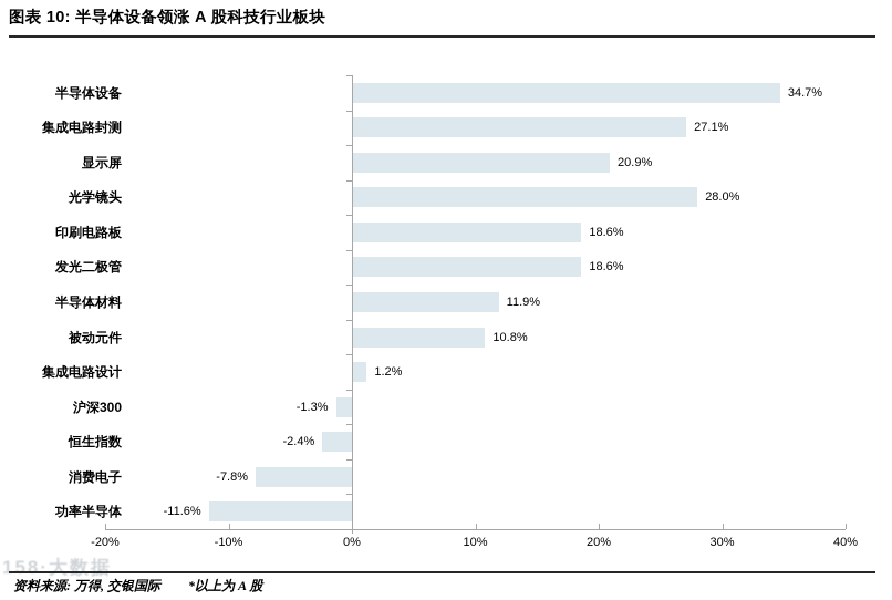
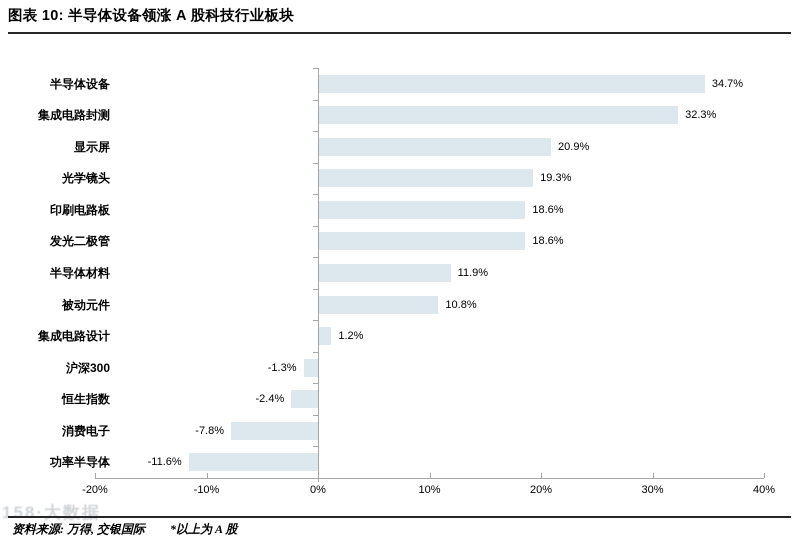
集成电路封测: 27.1% -> 32.3%
光学镜头: 28.0% -> 19.3%
